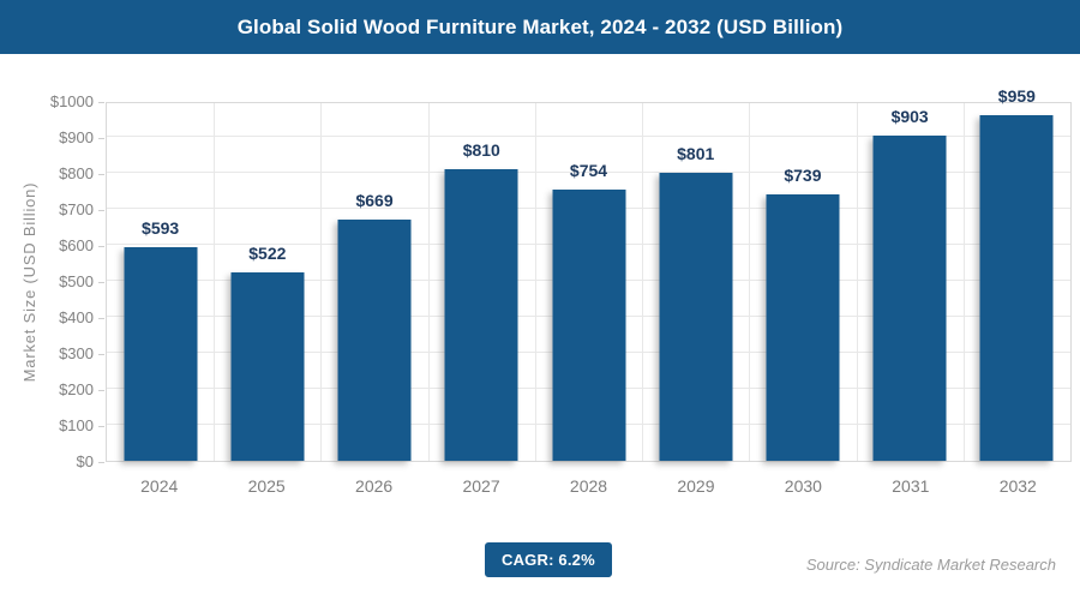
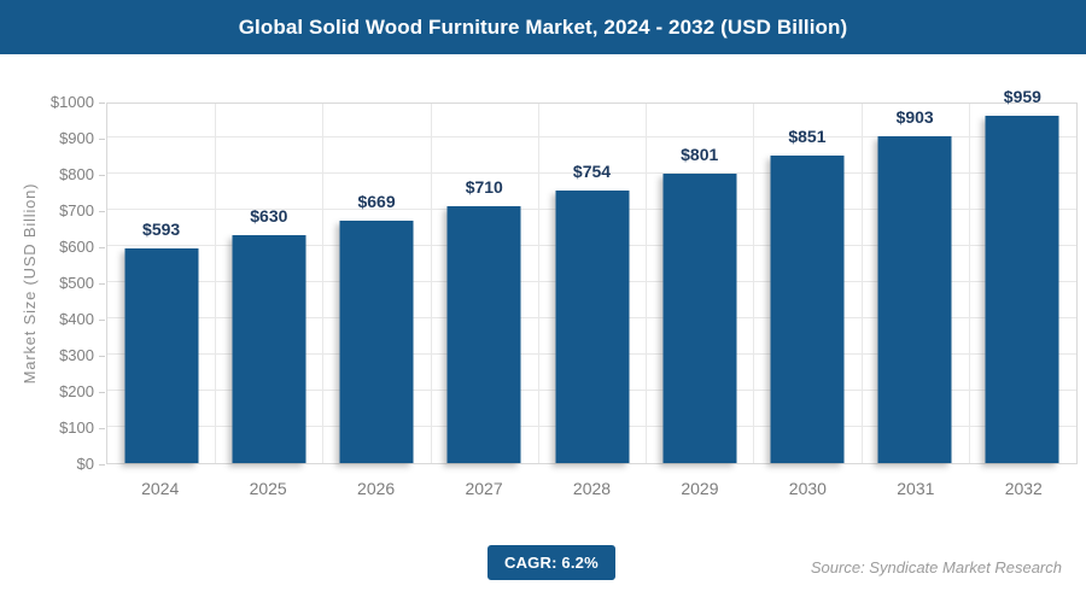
2025: $522 -> $630
2027: $810 -> $710
2030: $739 -> $851
